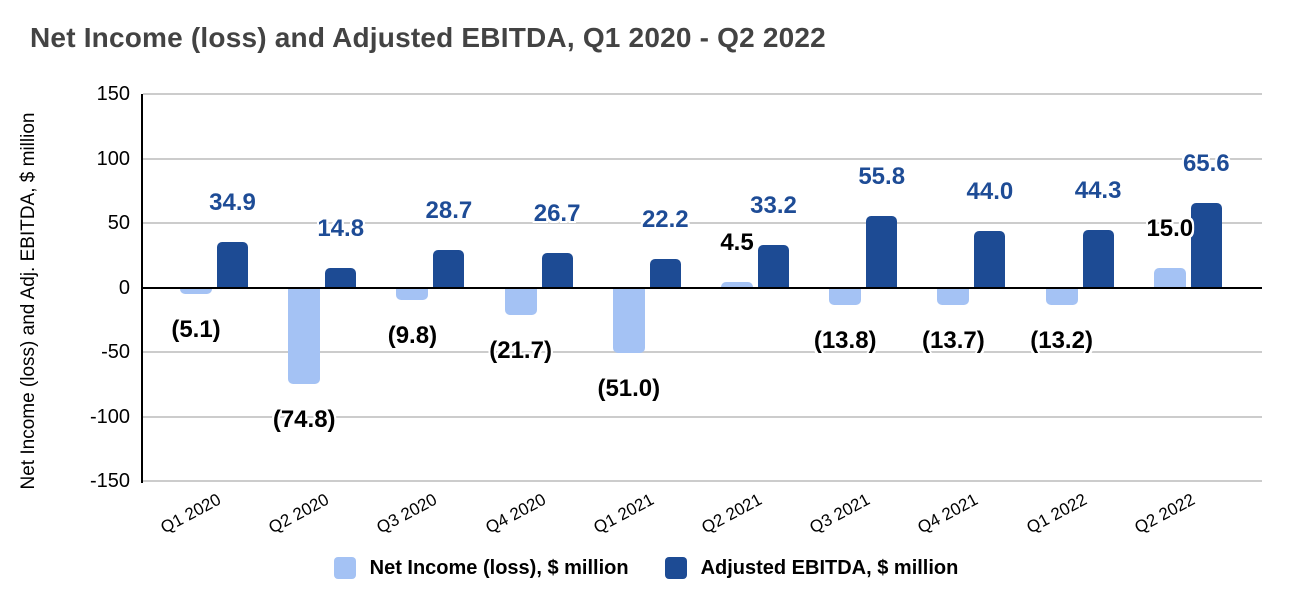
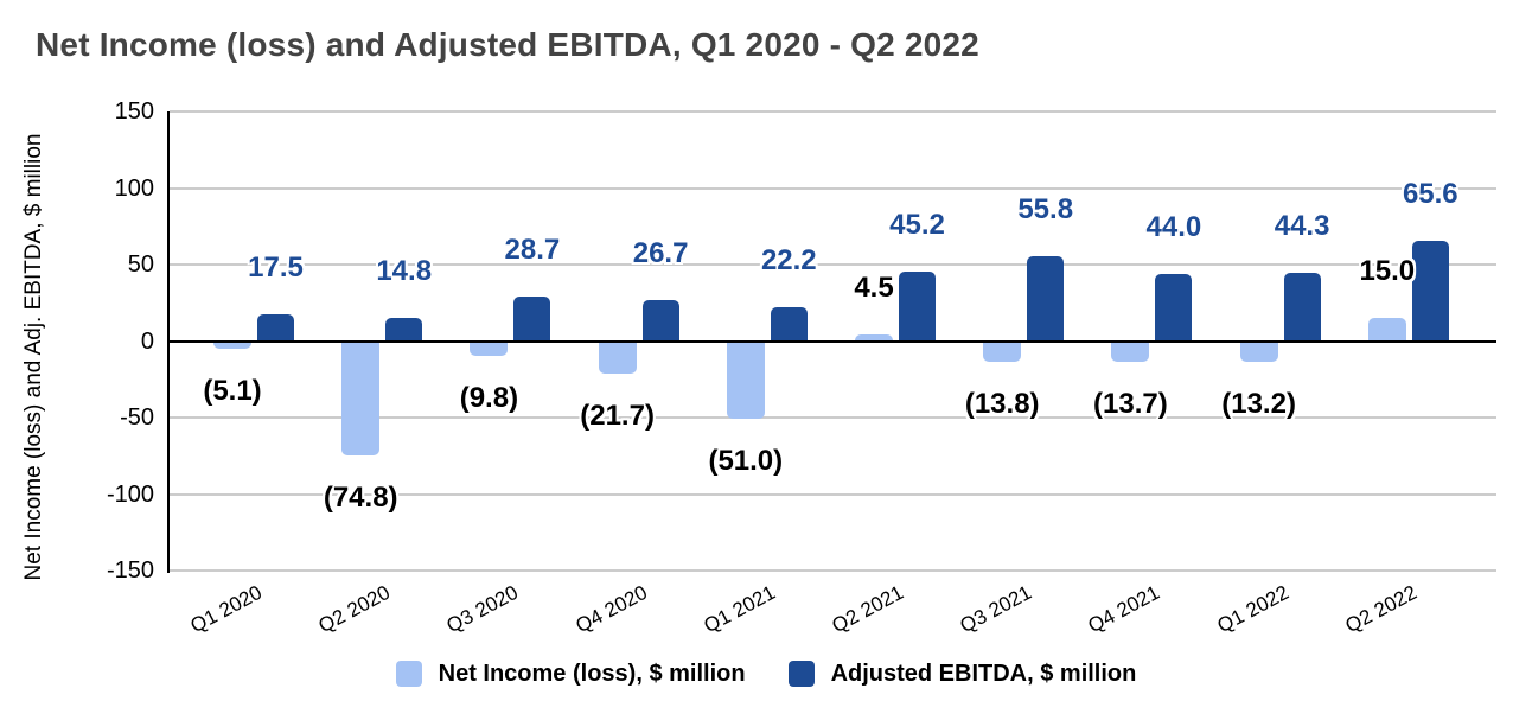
Adjusted EBITDA, $ million/Q1 2020: 34.9 -> 17.5
Adjusted EBITDA, $ million/Q2 2021: 33.2 -> 45.2
